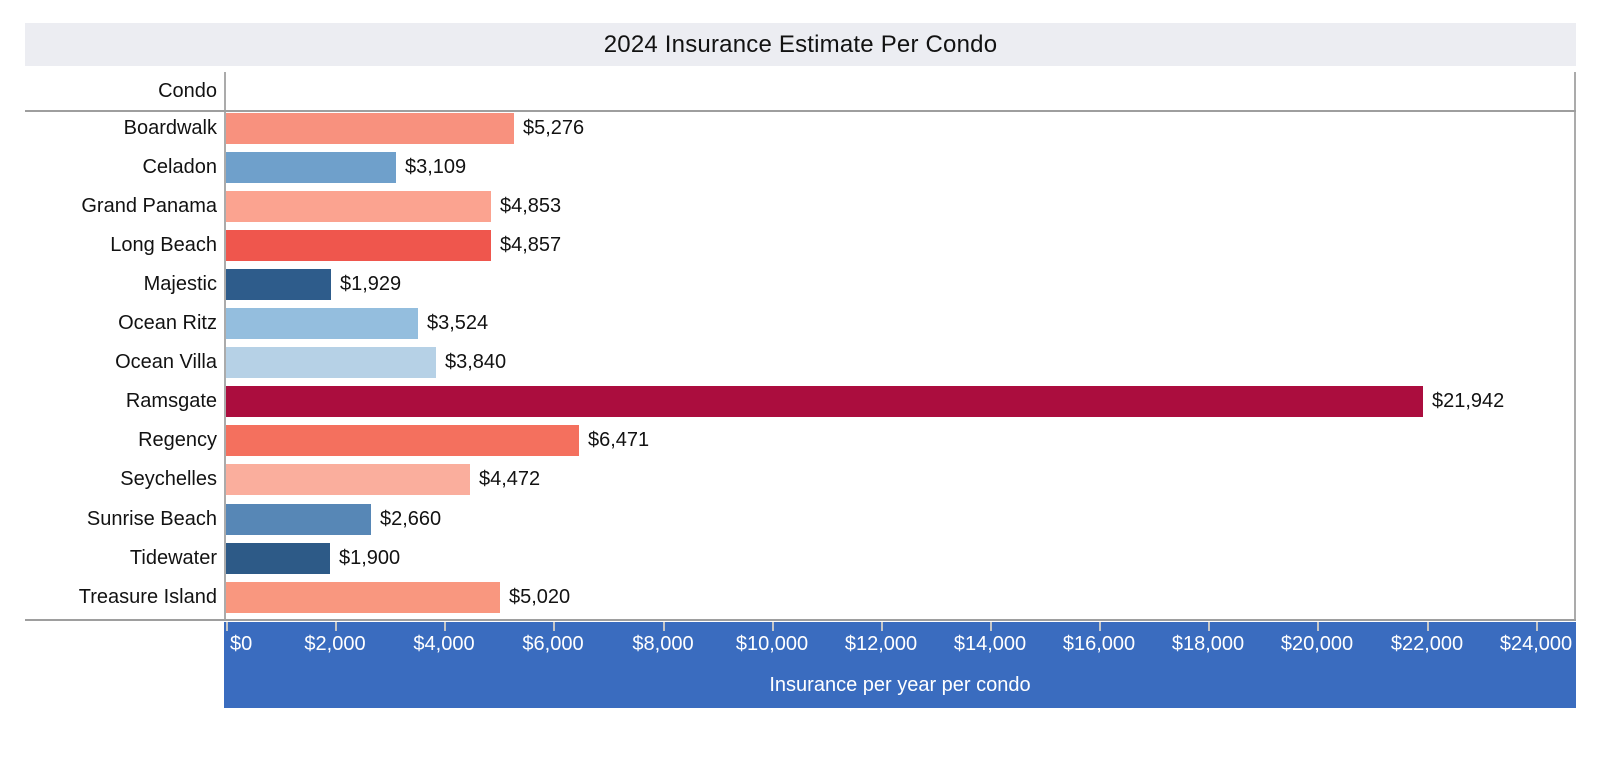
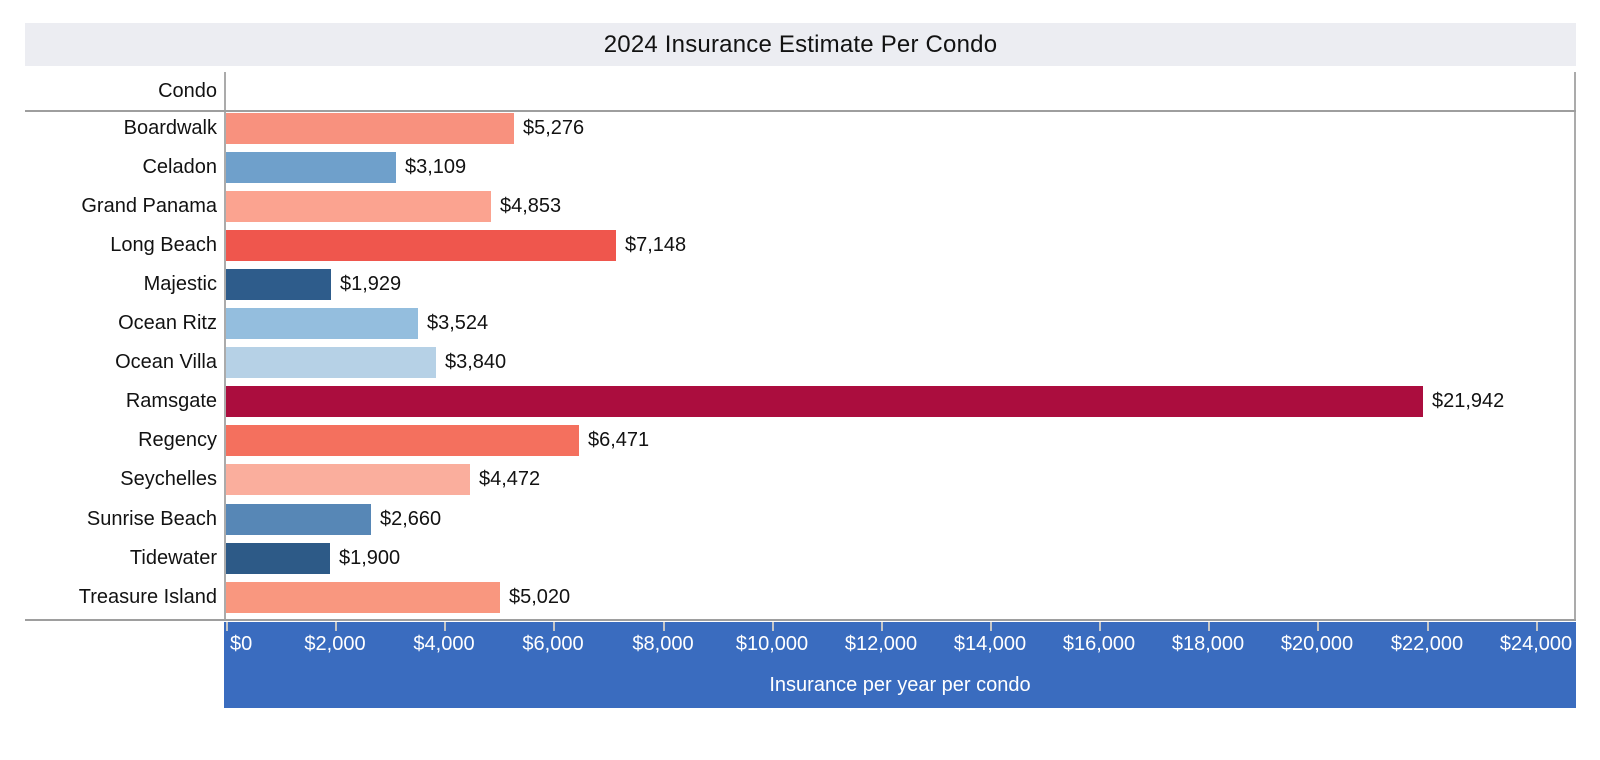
Long Beach: $4,857 -> $7,148
